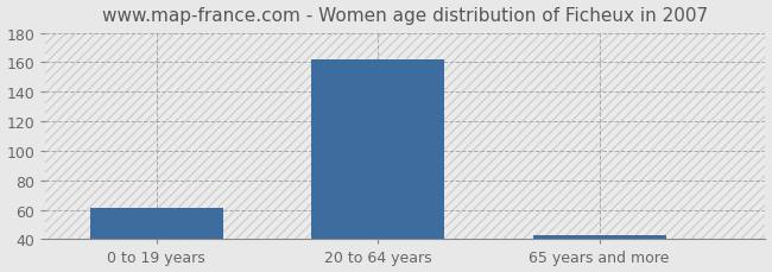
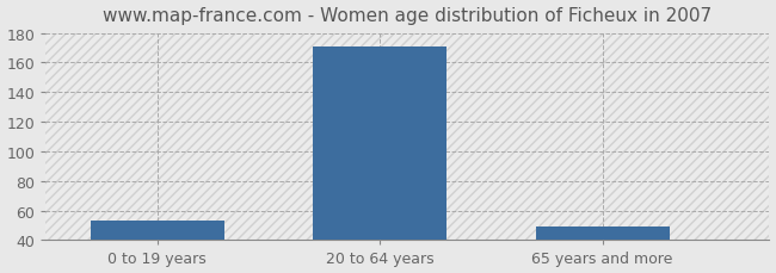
0 to 19 years: 61 -> 53
20 to 64 years: 162 -> 171
65 years and more: 43 -> 49
